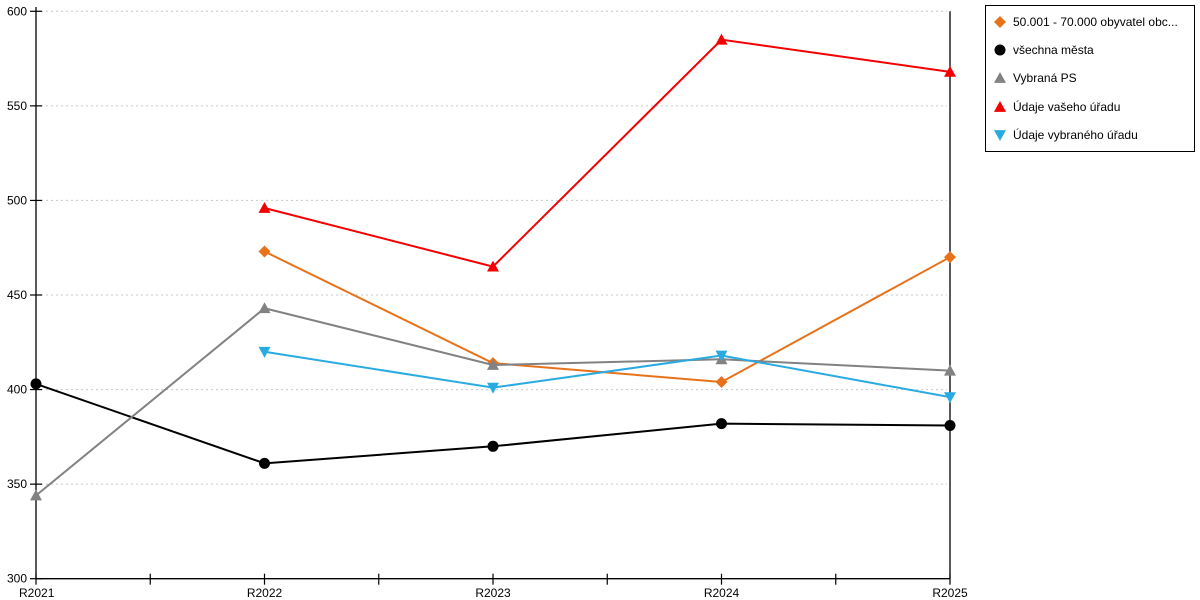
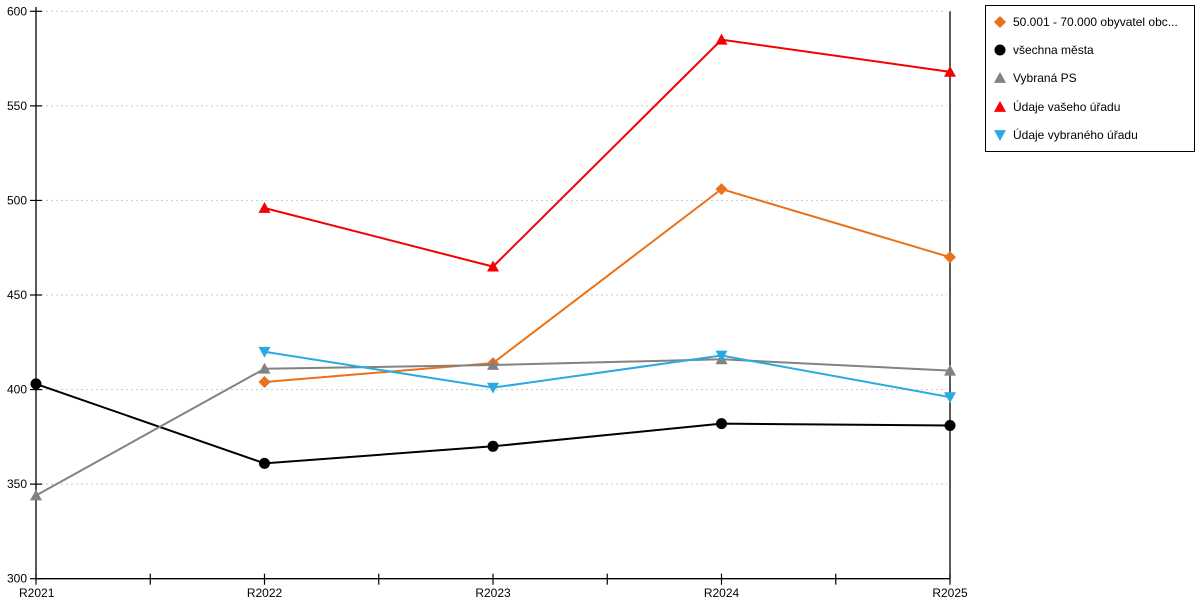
50.001 - 70.000 obyvatel obc.../R2022: 473 -> 404
Vybraná PS/R2022: 443 -> 411
50.001 - 70.000 obyvatel obc.../R2024: 404 -> 506
